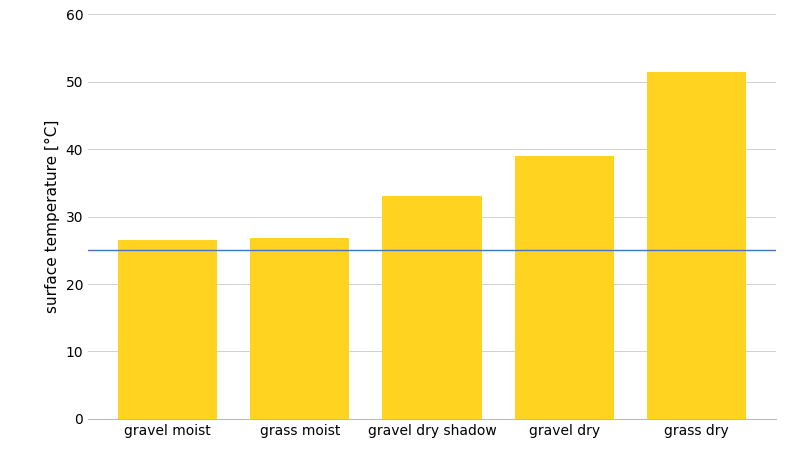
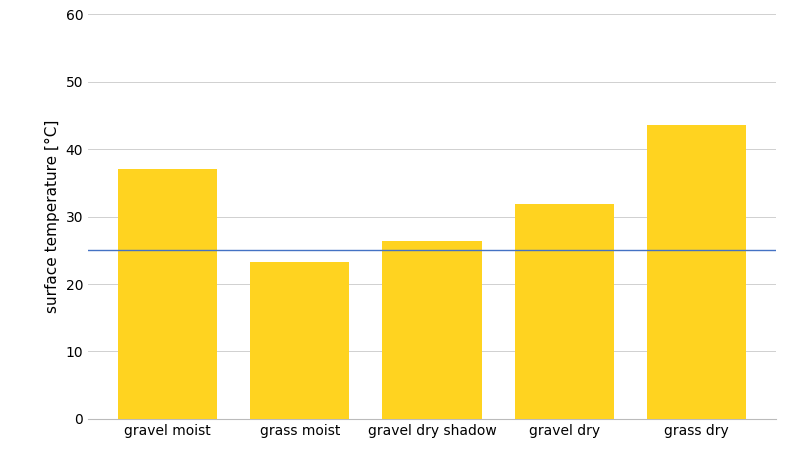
gravel moist: 26.5 -> 37.0
grass moist: 26.8 -> 23.2
gravel dry shadow: 33.0 -> 26.4
gravel dry: 39.0 -> 31.8
grass dry: 51.5 -> 43.6
